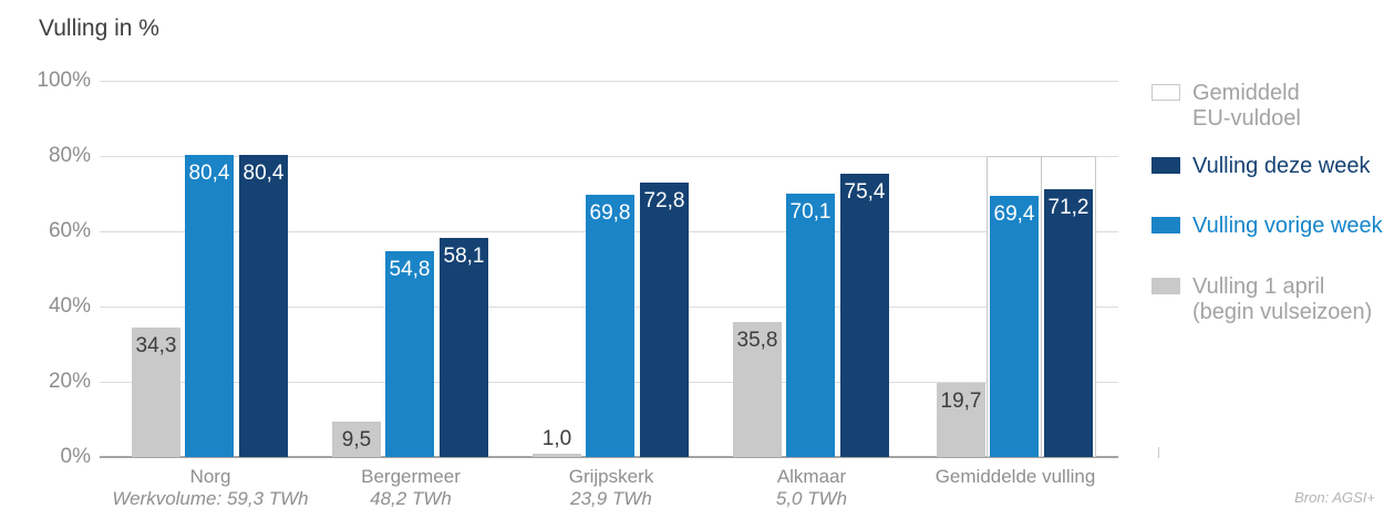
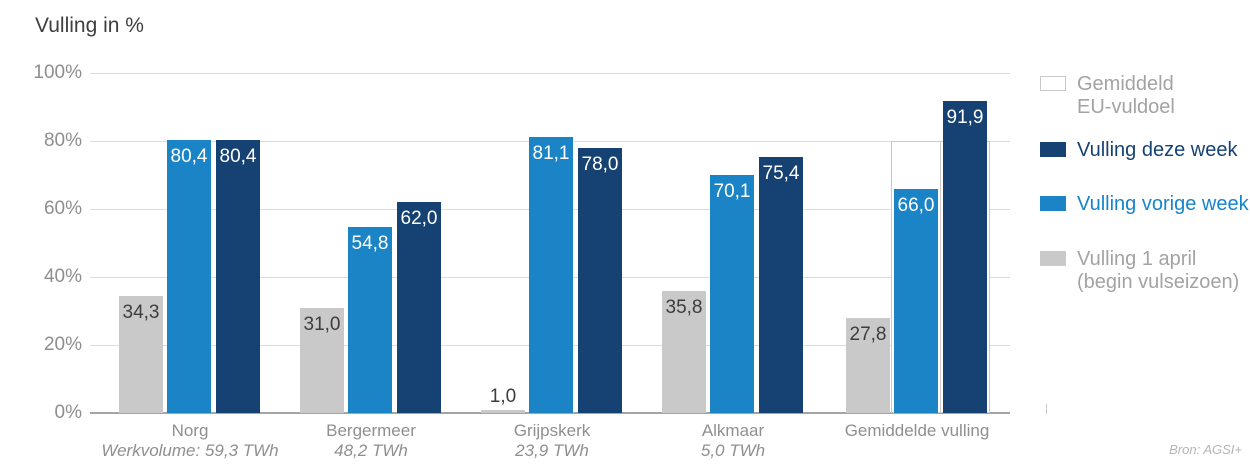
Vulling 1 april (begin vulseizoen)/Bergermeer: 9,5 -> 31,0
Vulling deze week/Bergermeer: 58,1 -> 62,0
Vulling vorige week/Grijpskerk: 69,8 -> 81,1
Vulling deze week/Grijpskerk: 72,8 -> 78,0
Vulling 1 april (begin vulseizoen)/Gemiddelde vulling: 19,7 -> 27,8
Vulling vorige week/Gemiddelde vulling: 69,4 -> 66,0
Vulling deze week/Gemiddelde vulling: 71,2 -> 91,9
